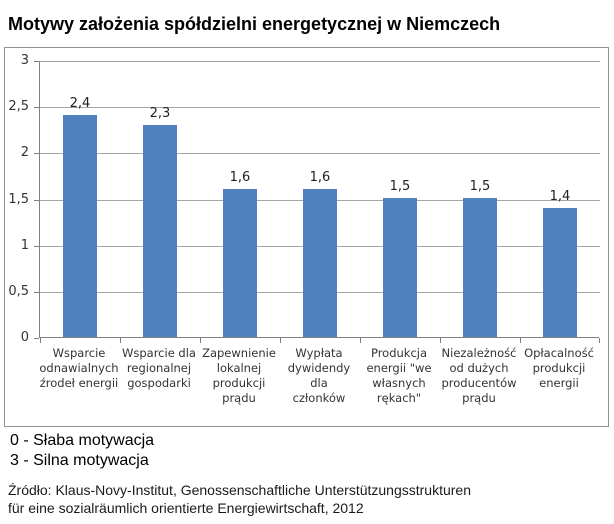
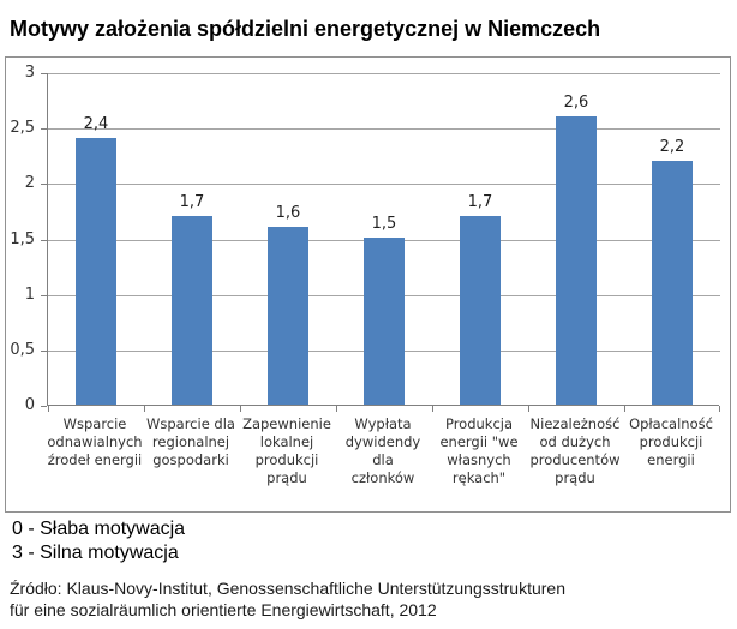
Wsparcie dla regionalnej gospodarki: 2,3 -> 1,7
Wypłata dywidendy dla członków: 1,6 -> 1,5
Produkcja energii "we własnych rękach": 1,5 -> 1,7
Niezależność od dużych producentów prądu: 1,5 -> 2,6
Opłacalność produkcji energii: 1,4 -> 2,2
